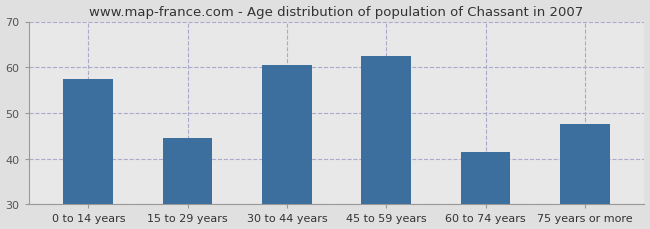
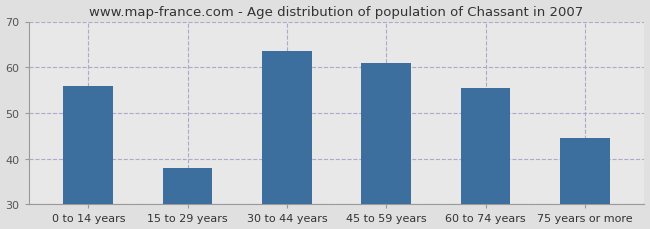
0 to 14 years: 57.5 -> 56.0
15 to 29 years: 44.5 -> 38.0
30 to 44 years: 60.5 -> 63.5
45 to 59 years: 62.5 -> 61.0
60 to 74 years: 41.5 -> 55.5
75 years or more: 47.5 -> 44.5
